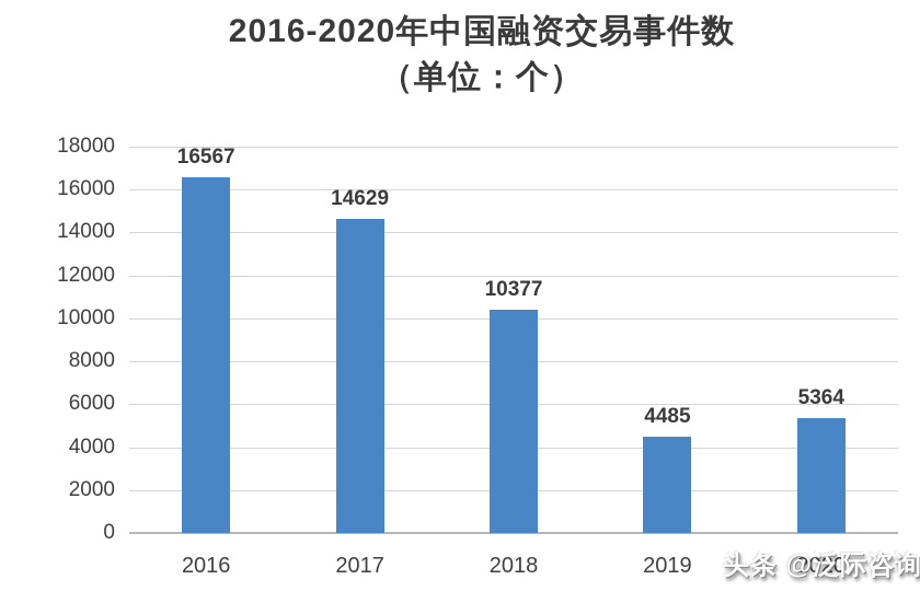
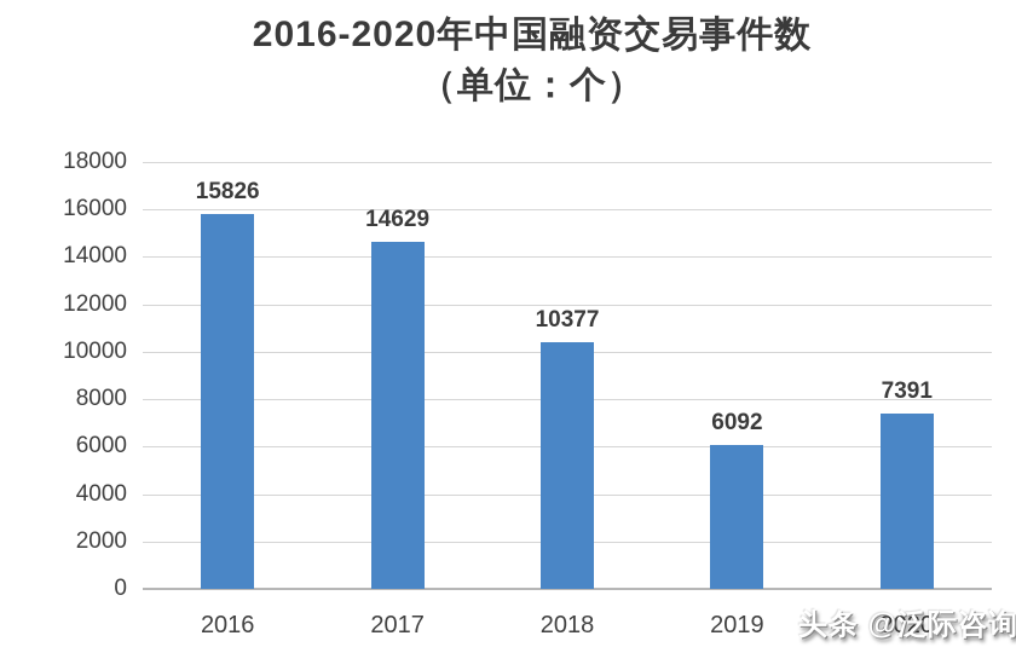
2016: 16567 -> 15826
2019: 4485 -> 6092
2020: 5364 -> 7391
